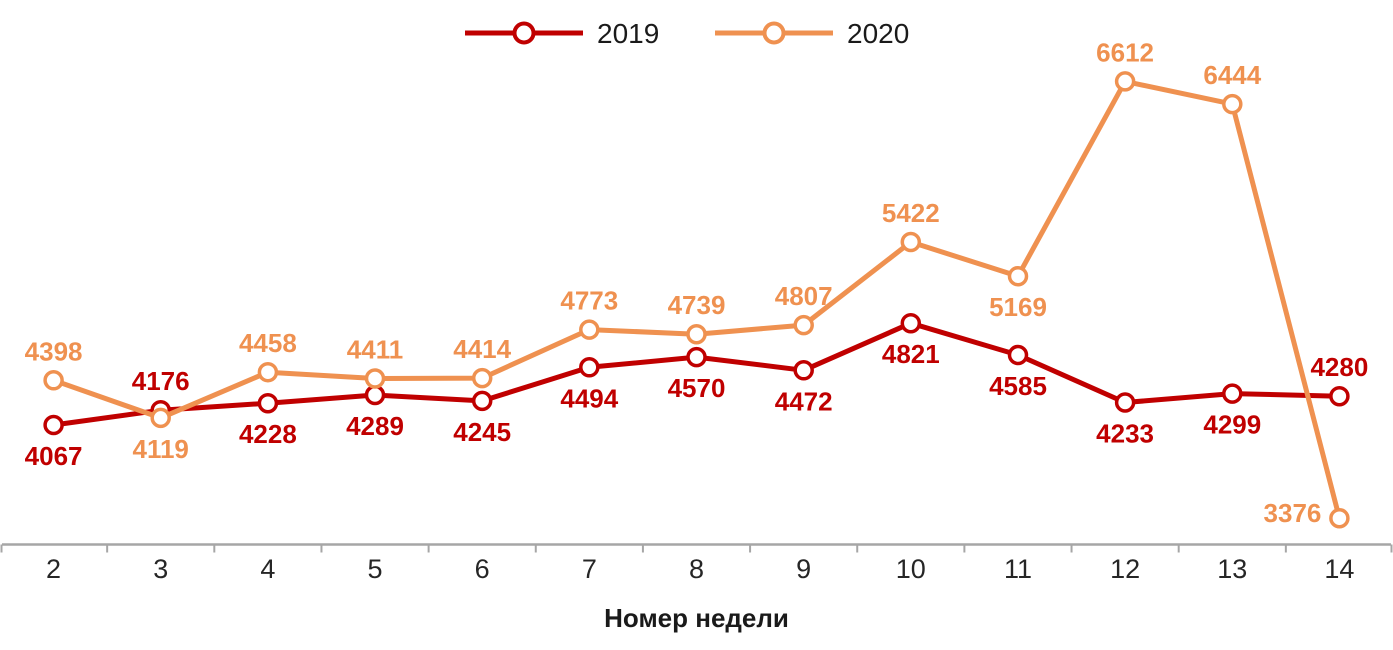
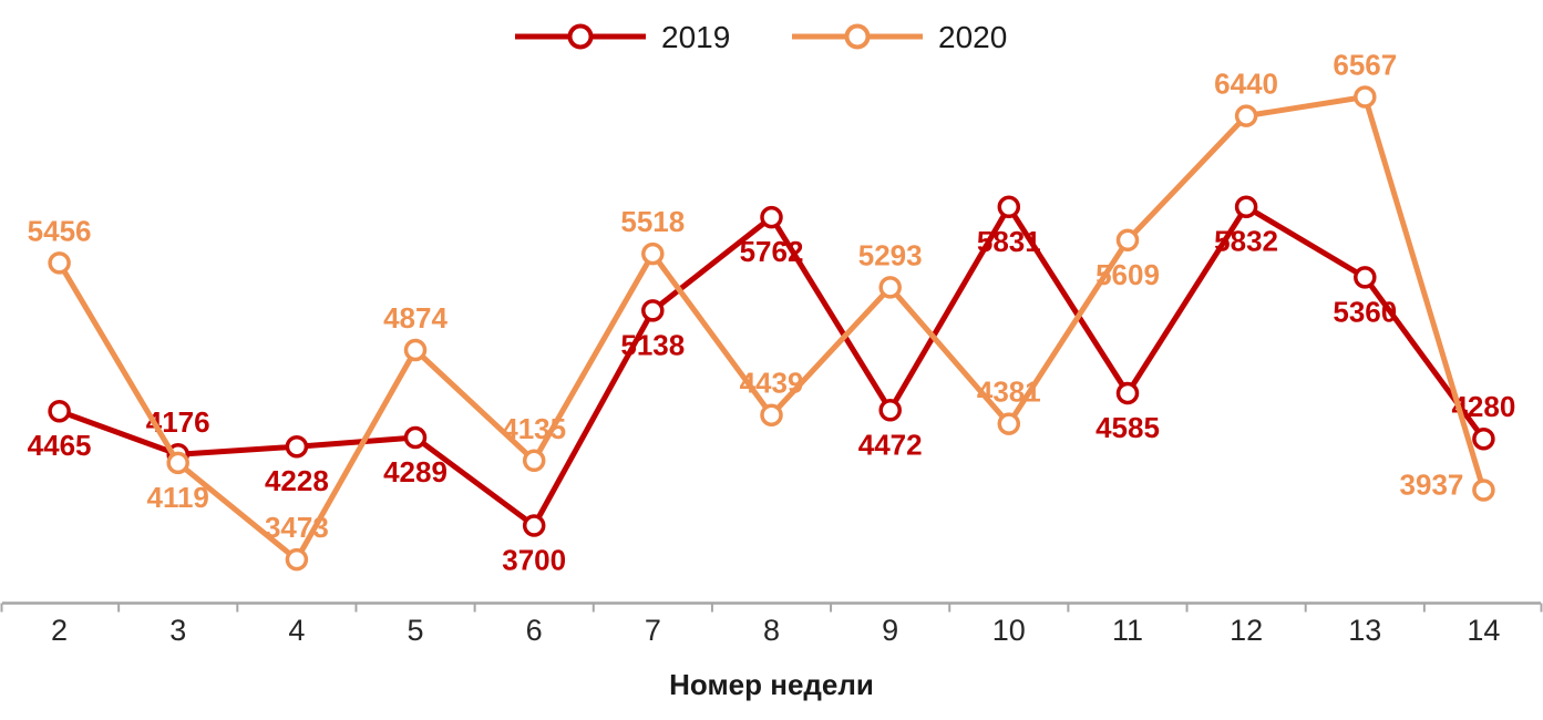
2019/2: 4067 -> 4465
2020/2: 4398 -> 5456
2020/4: 4458 -> 3473
2020/5: 4411 -> 4874
2019/6: 4245 -> 3700
2020/6: 4414 -> 4135
2019/7: 4494 -> 5138
2020/7: 4773 -> 5518
2019/8: 4570 -> 5762
2020/8: 4739 -> 4439
2020/9: 4807 -> 5293
2019/10: 4821 -> 5831
2020/10: 5422 -> 4381
2020/11: 5169 -> 5609
2019/12: 4233 -> 5832
2020/12: 6612 -> 6440
2019/13: 4299 -> 5360
2020/13: 6444 -> 6567
2020/14: 3376 -> 3937
